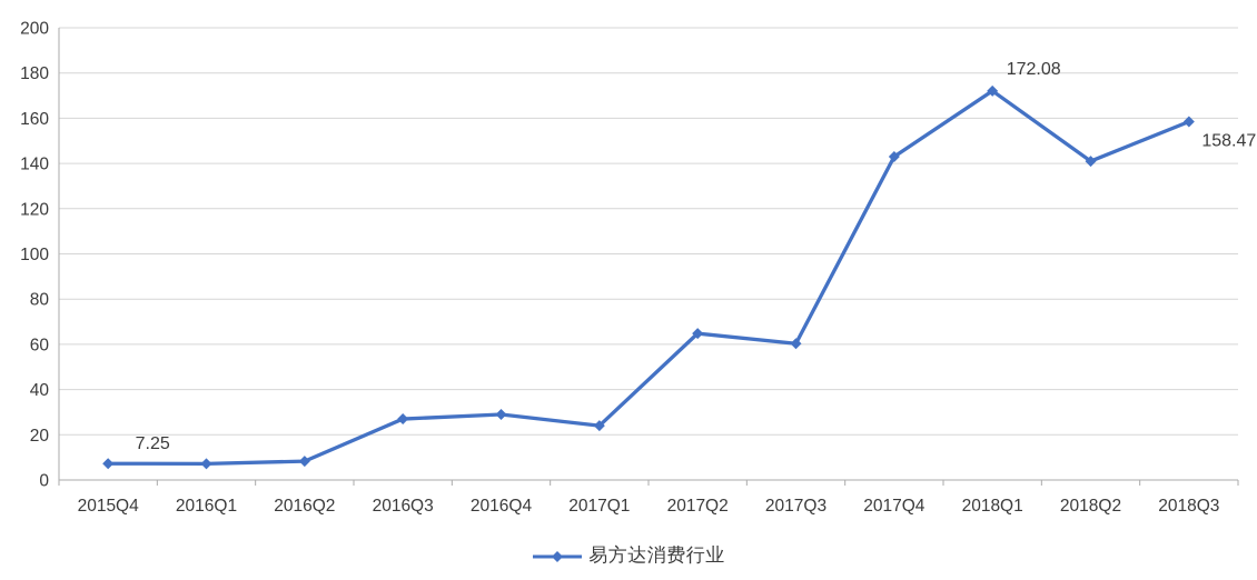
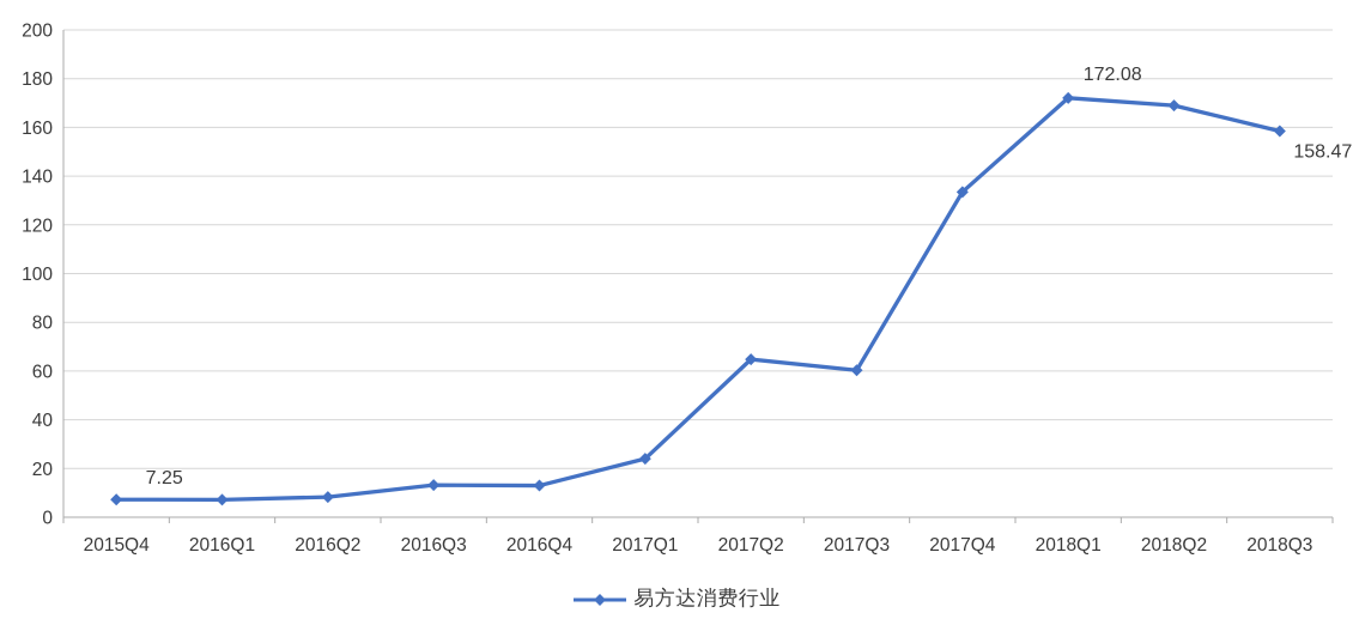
2016Q3: 27 -> 13
2016Q4: 29 -> 13
2017Q4: 143 -> 134
2018Q2: 141 -> 169
